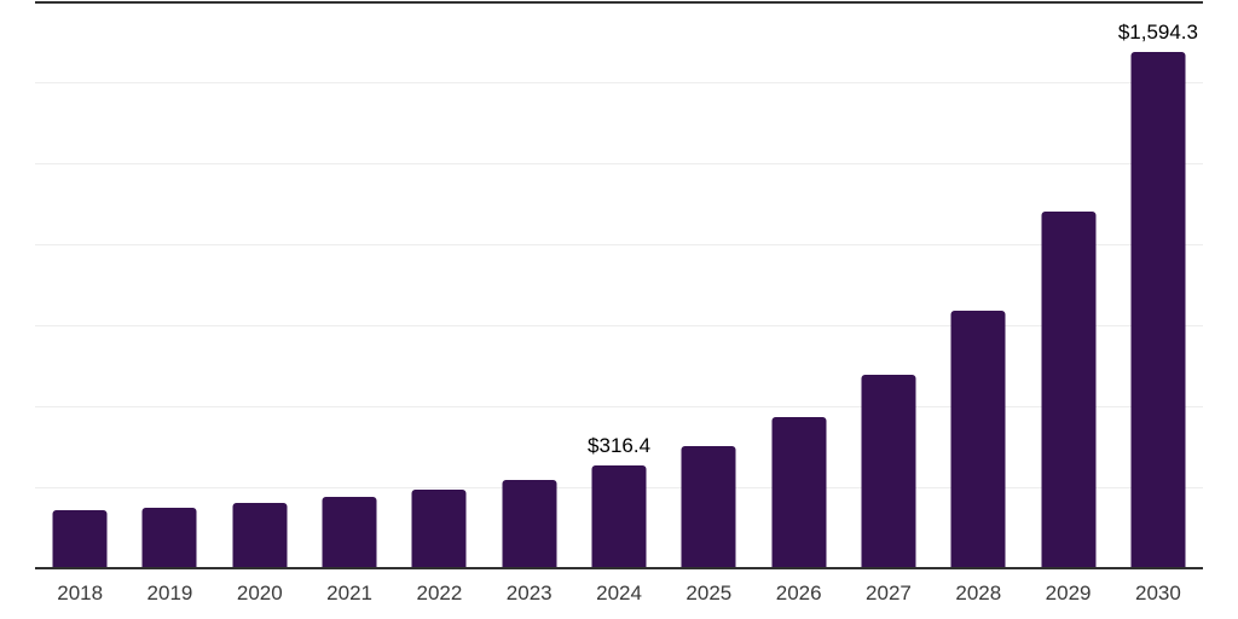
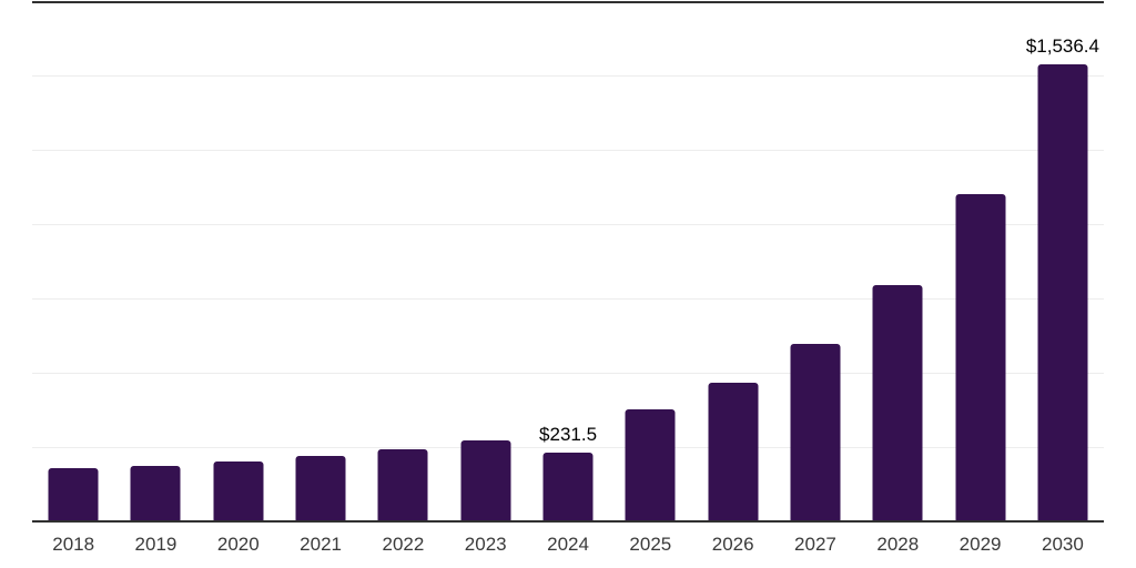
2024: $316.4 -> $231.5
2030: $1,594.3 -> $1,536.4
